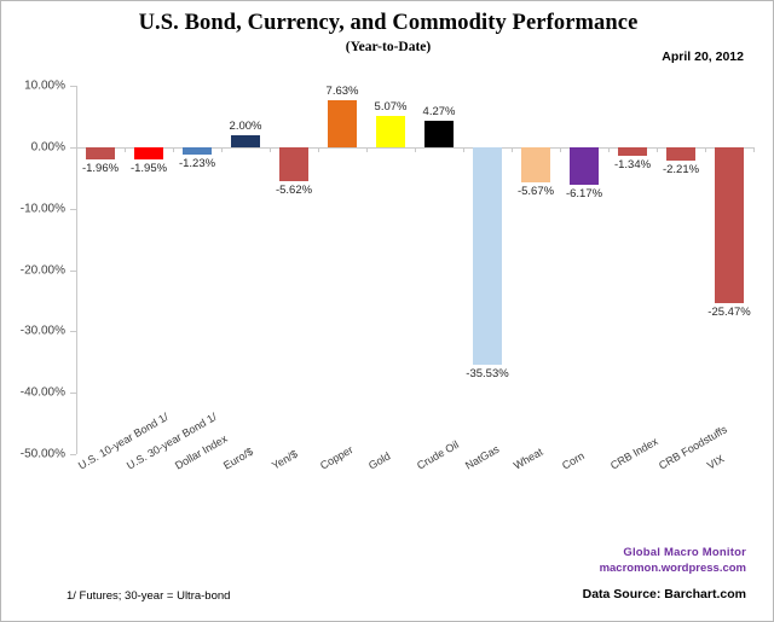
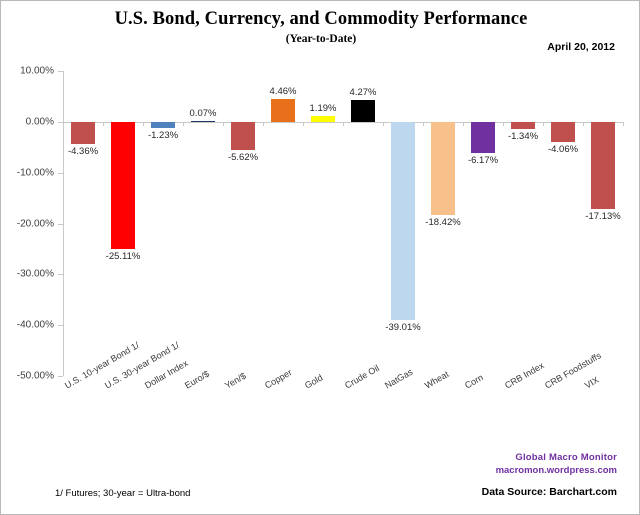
U.S. 10-year Bond 1/: -1.96% -> -4.36%
U.S. 30-year Bond 1/: -1.95% -> -25.11%
Euro/$: 2.00% -> 0.07%
Copper: 7.63% -> 4.46%
Gold: 5.07% -> 1.19%
NatGas: -35.53% -> -39.01%
Wheat: -5.67% -> -18.42%
CRB Foodstuffs: -2.21% -> -4.06%
VIX: -25.47% -> -17.13%
